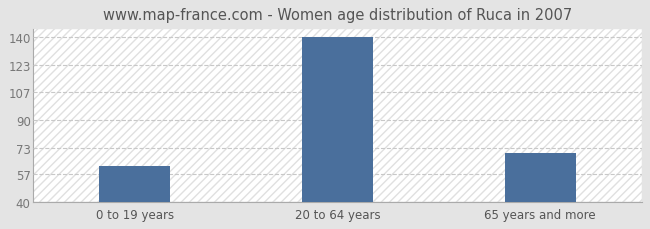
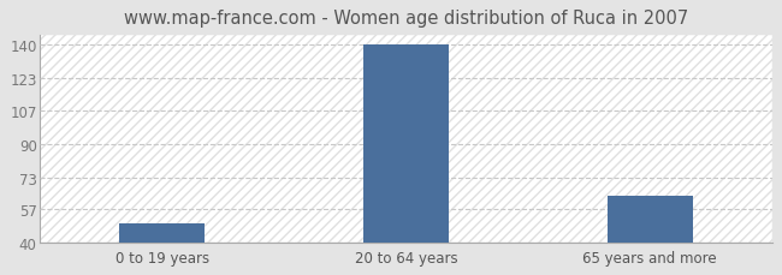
0 to 19 years: 62 -> 50
65 years and more: 70 -> 64
